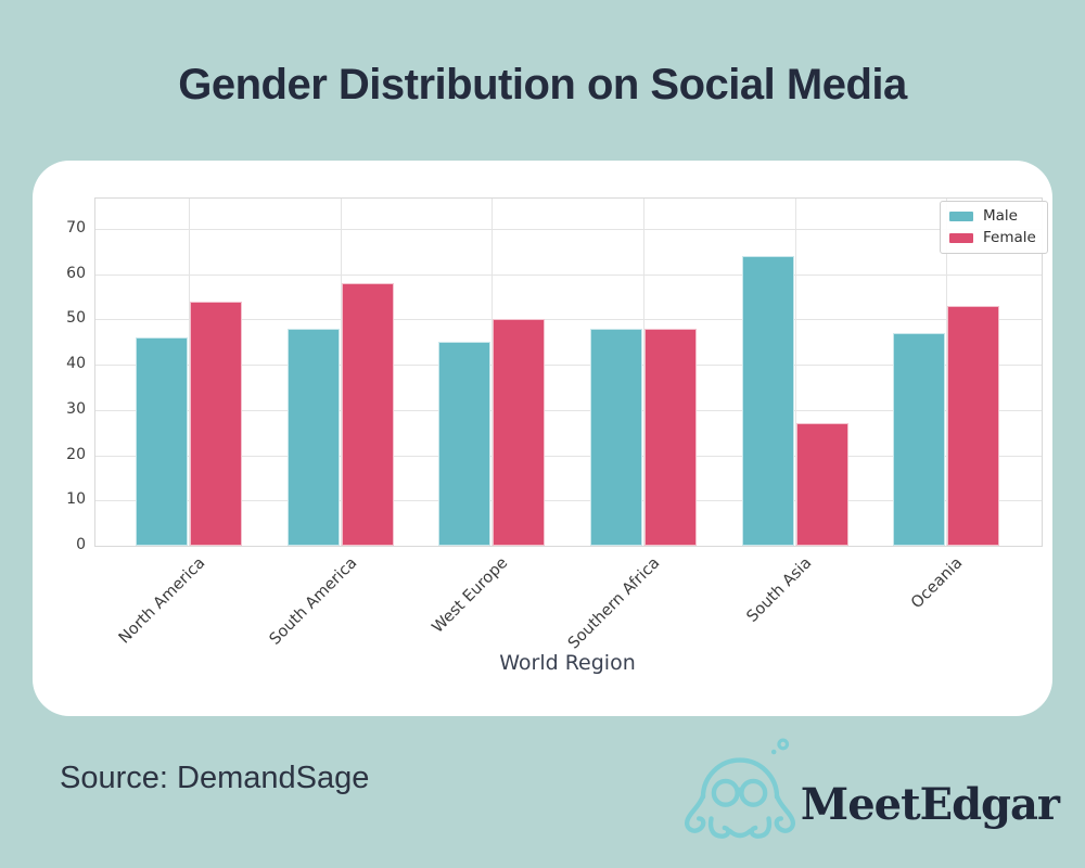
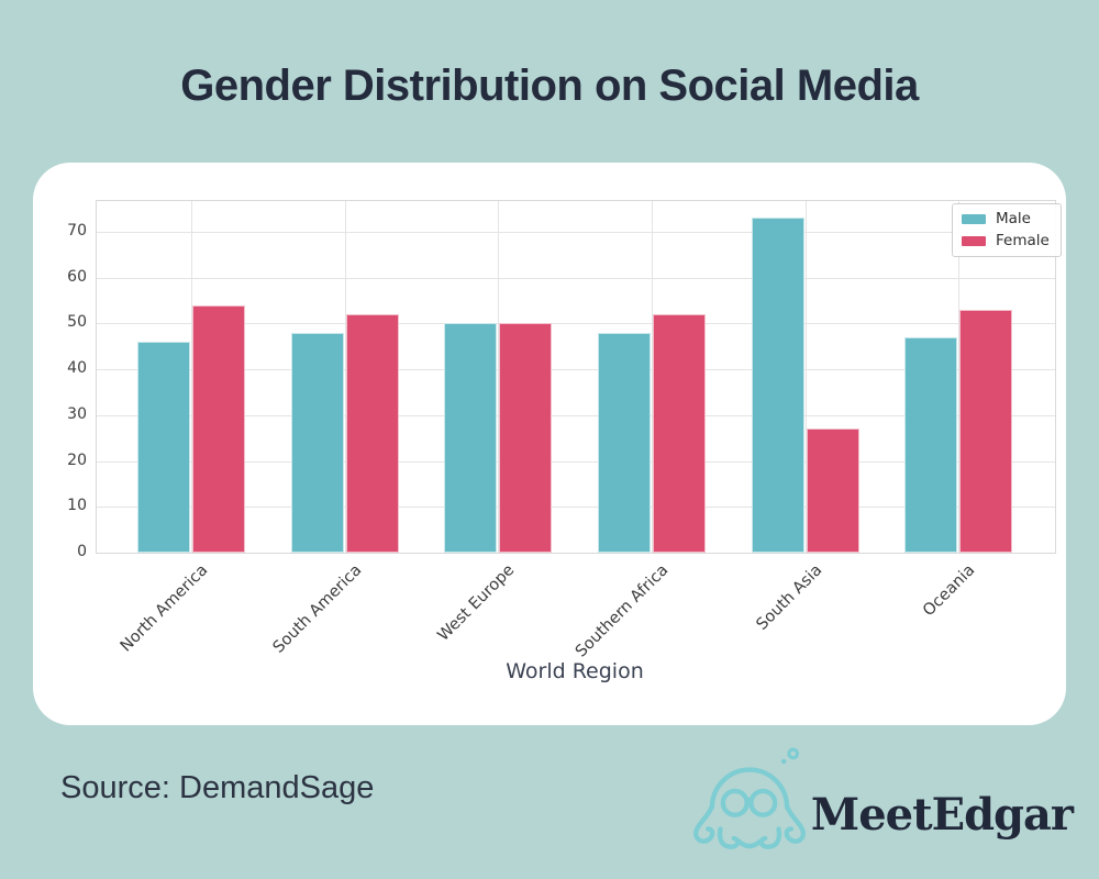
Female/South America: 58 -> 52
Male/West Europe: 45 -> 50
Female/Southern Africa: 48 -> 52
Male/South Asia: 64 -> 73
